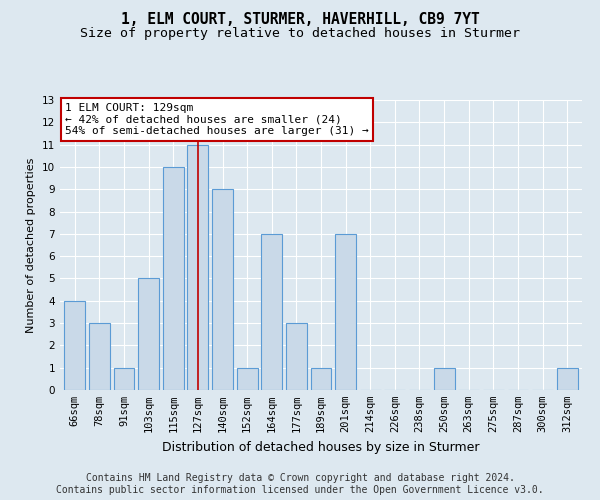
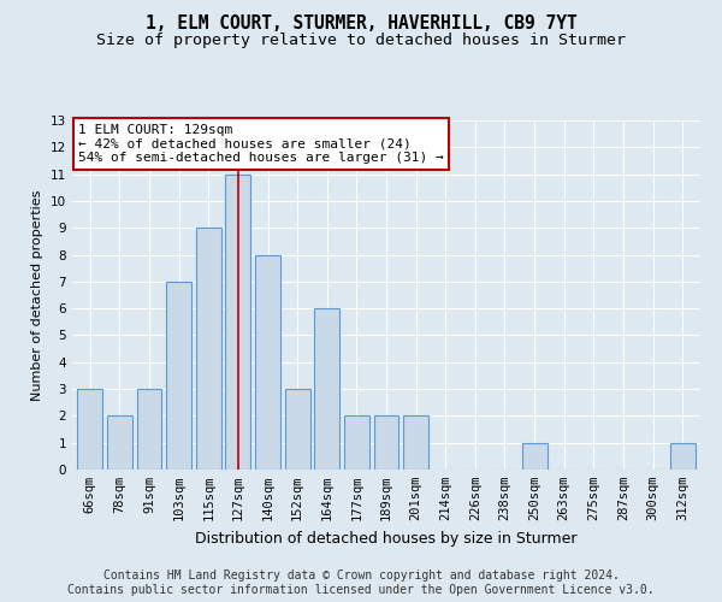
66sqm: 4 -> 3
78sqm: 3 -> 2
91sqm: 1 -> 3
103sqm: 5 -> 7
115sqm: 10 -> 9
140sqm: 9 -> 8
152sqm: 1 -> 3
164sqm: 7 -> 6
177sqm: 3 -> 2
189sqm: 1 -> 2
201sqm: 7 -> 2
